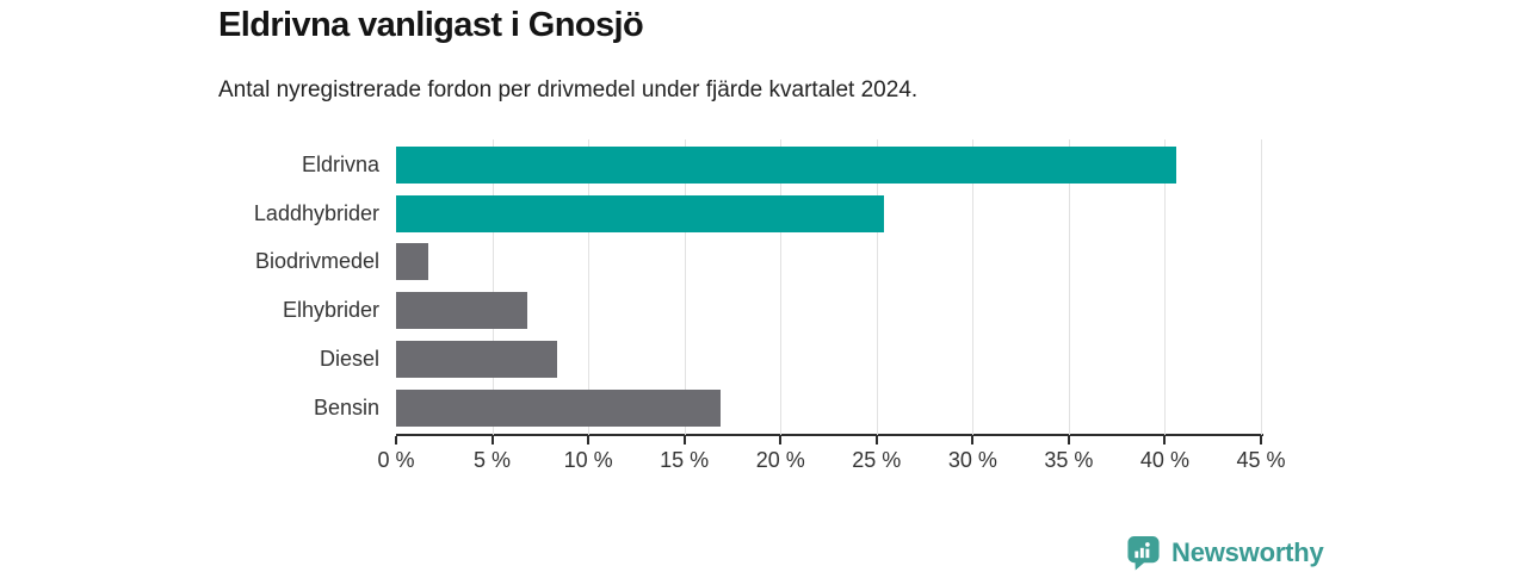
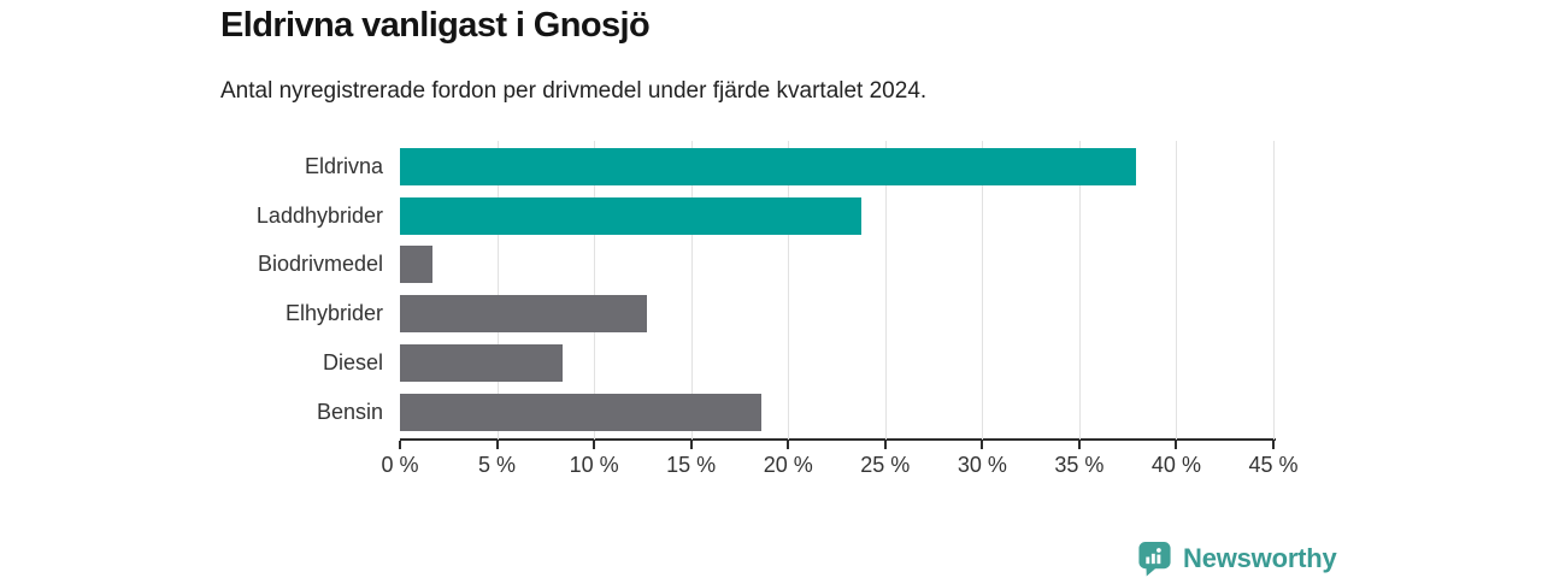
Eldrivna: 40.6% -> 37.9%
Laddhybrider: 25.4% -> 23.8%
Elhybrider: 6.8% -> 12.7%
Bensin: 16.9% -> 18.6%
